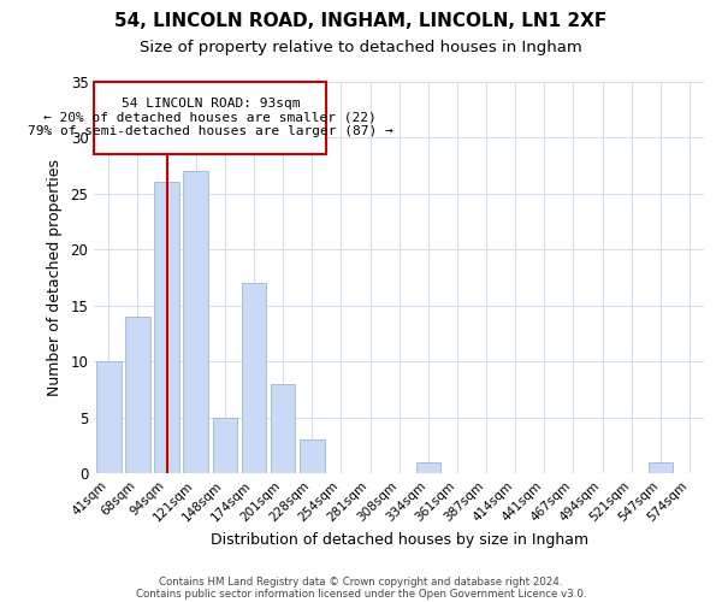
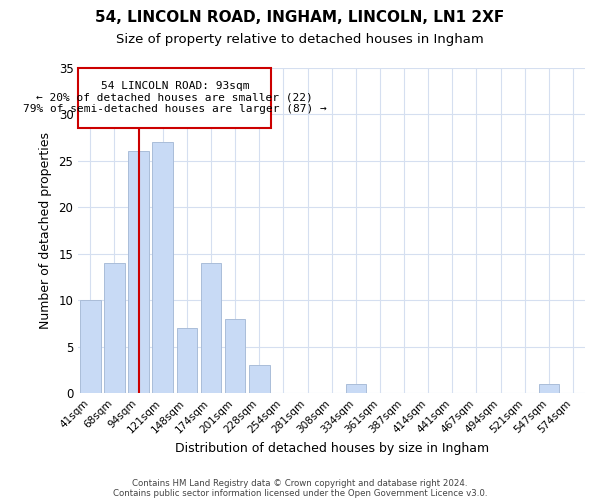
148sqm: 5 -> 7
174sqm: 17 -> 14
